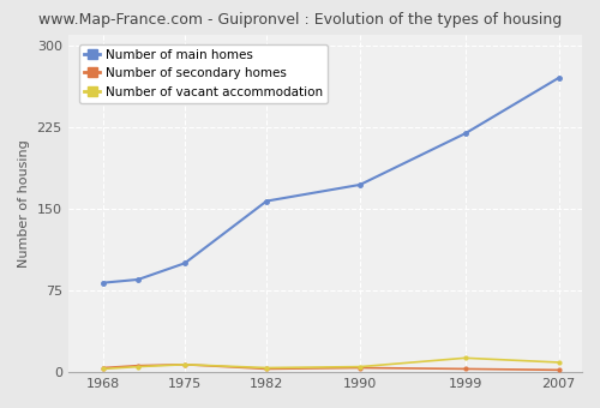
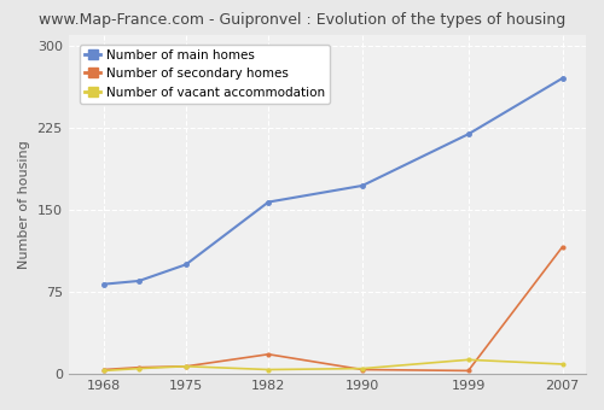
Number of secondary homes/1982: 3 -> 18
Number of secondary homes/2007: 2 -> 116
